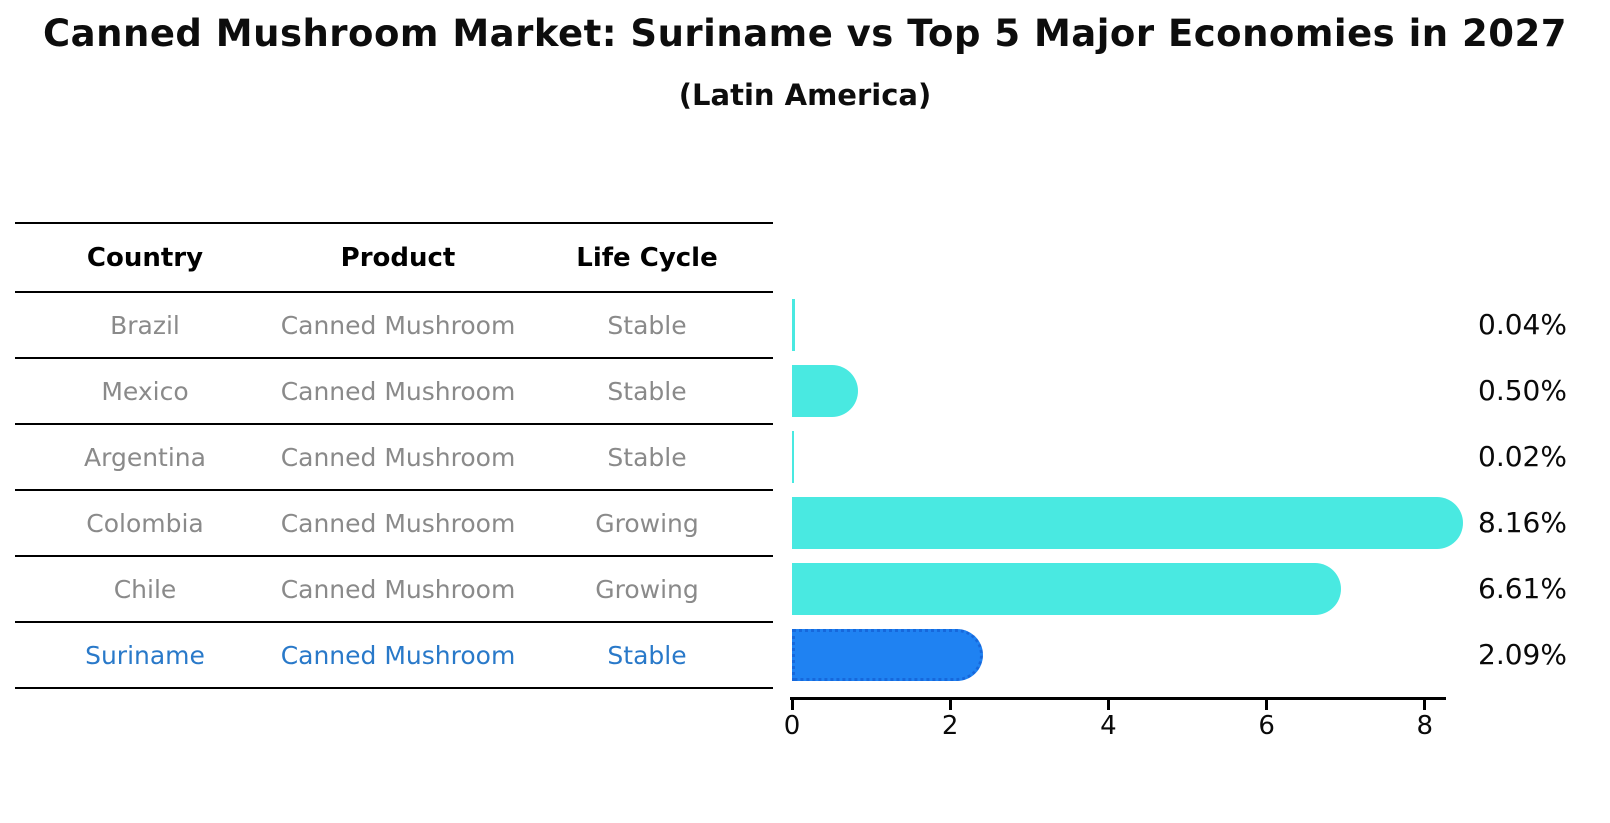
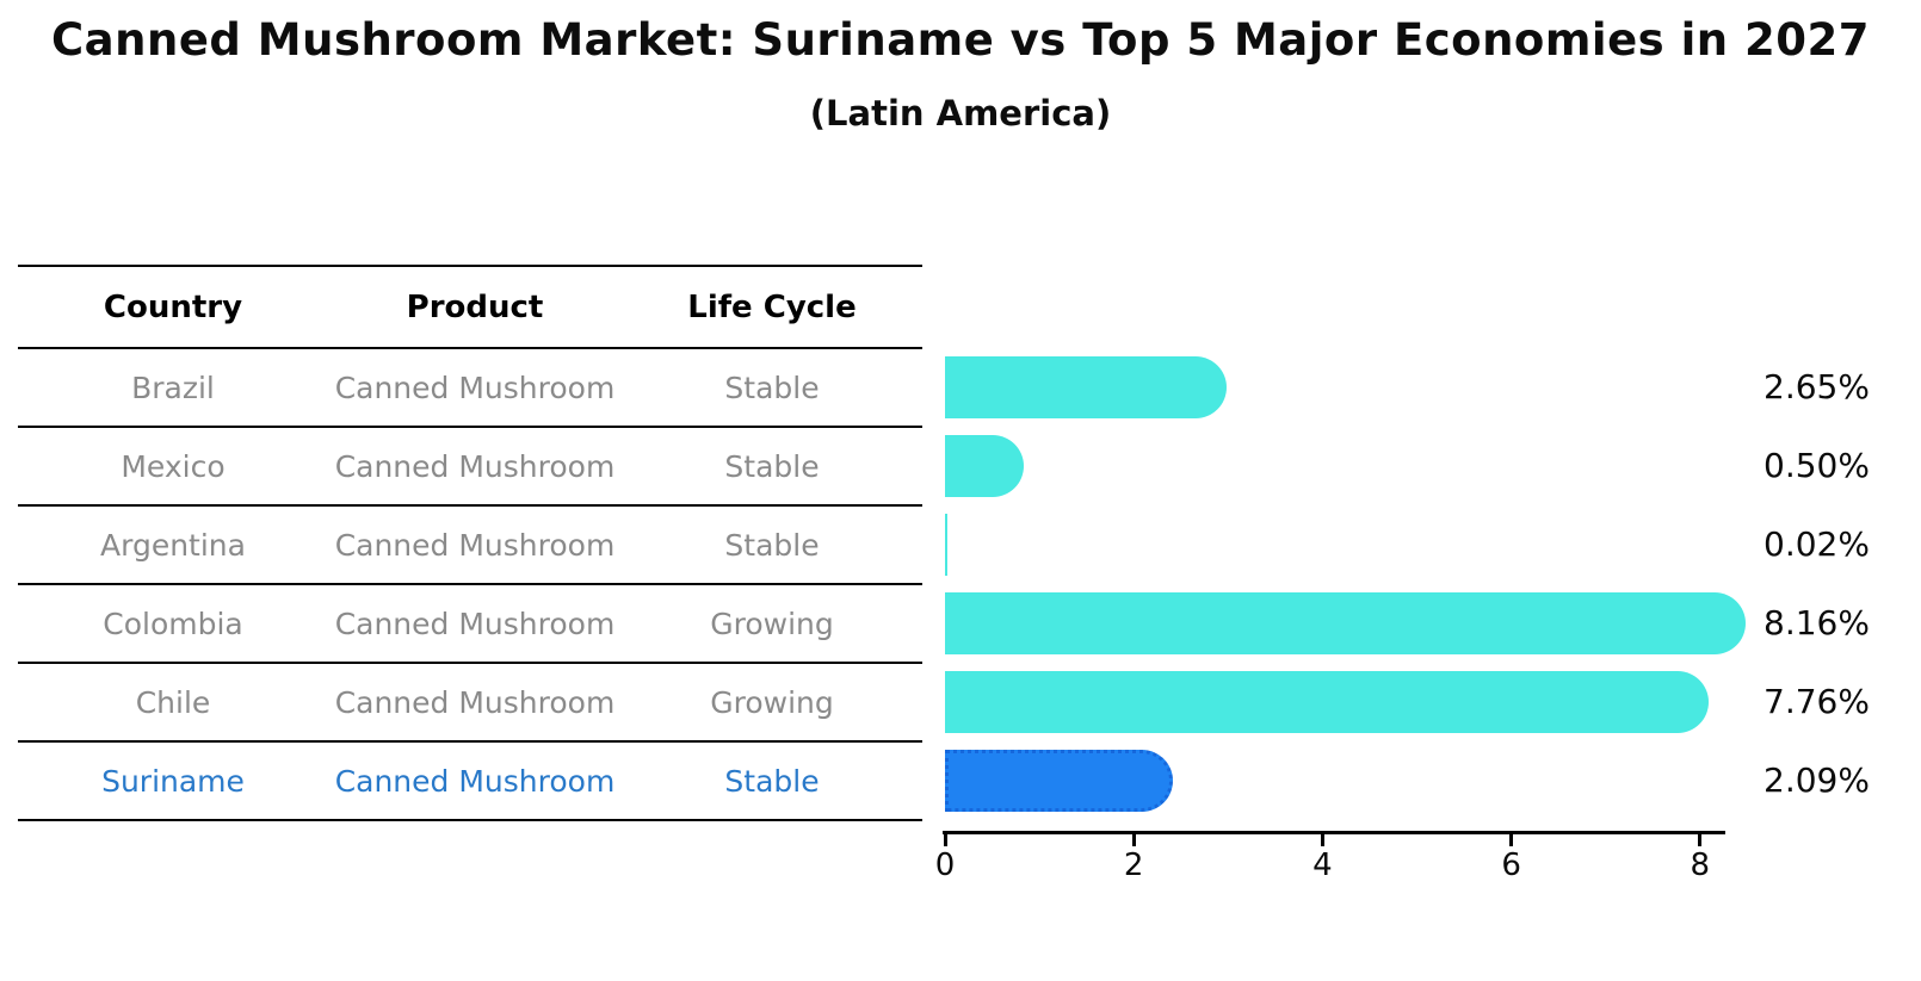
Brazil: 0.04% -> 2.65%
Chile: 6.61% -> 7.76%
